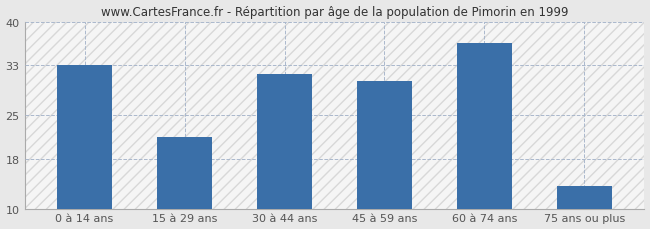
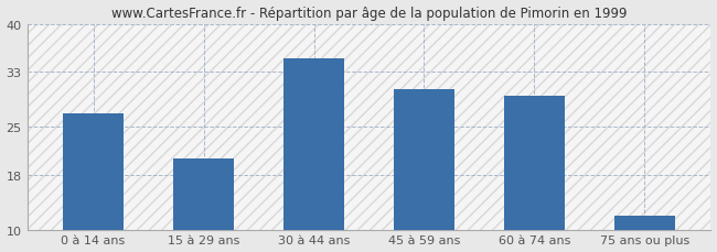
0 à 14 ans: 33.0 -> 27.0
15 à 29 ans: 21.4 -> 20.3
30 à 44 ans: 31.6 -> 35.0
60 à 74 ans: 36.6 -> 29.5
75 ans ou plus: 13.6 -> 12.0
